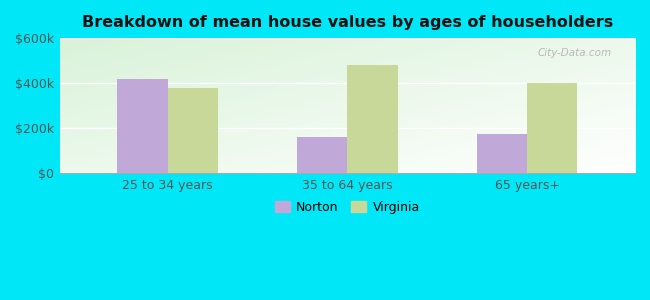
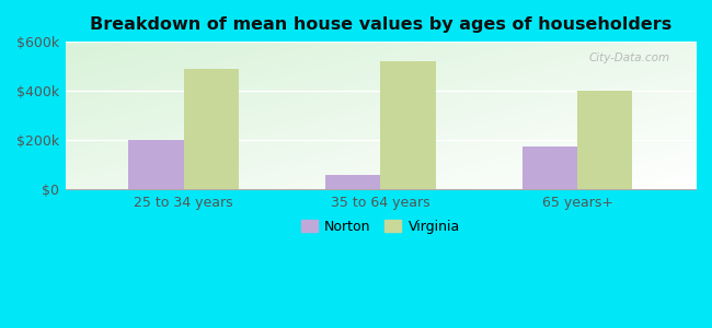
Norton/25 to 34 years: $420k -> $200k
Virginia/25 to 34 years: $380k -> $490k
Norton/35 to 64 years: $160k -> $60k
Virginia/35 to 64 years: $480k -> $520k
